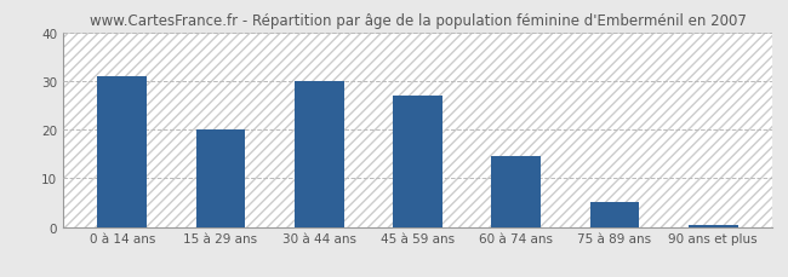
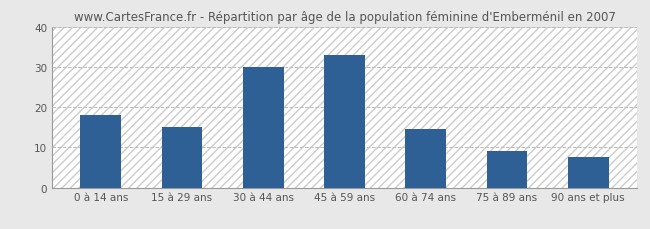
0 à 14 ans: 31.0 -> 18.0
15 à 29 ans: 20.0 -> 15.0
45 à 59 ans: 27.0 -> 33.0
75 à 89 ans: 5.0 -> 9.0
90 ans et plus: 0.5 -> 7.5
